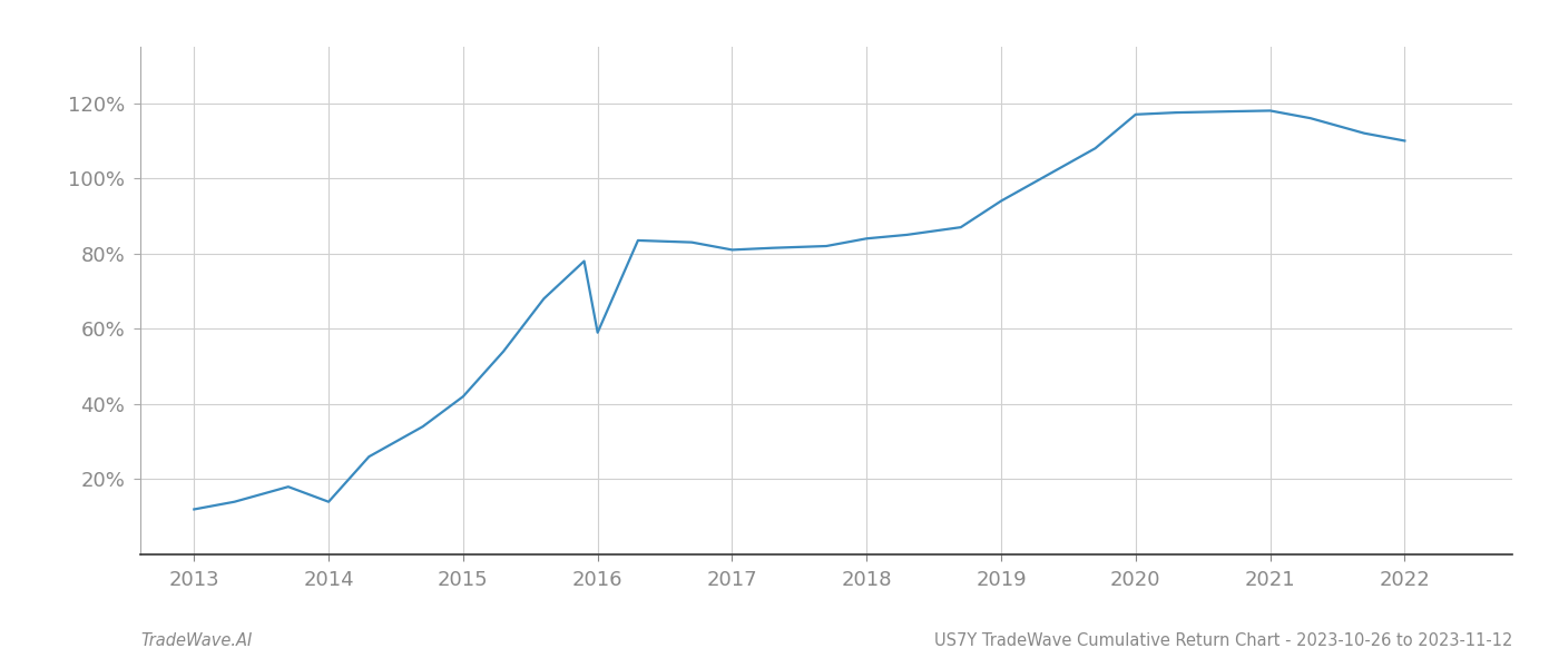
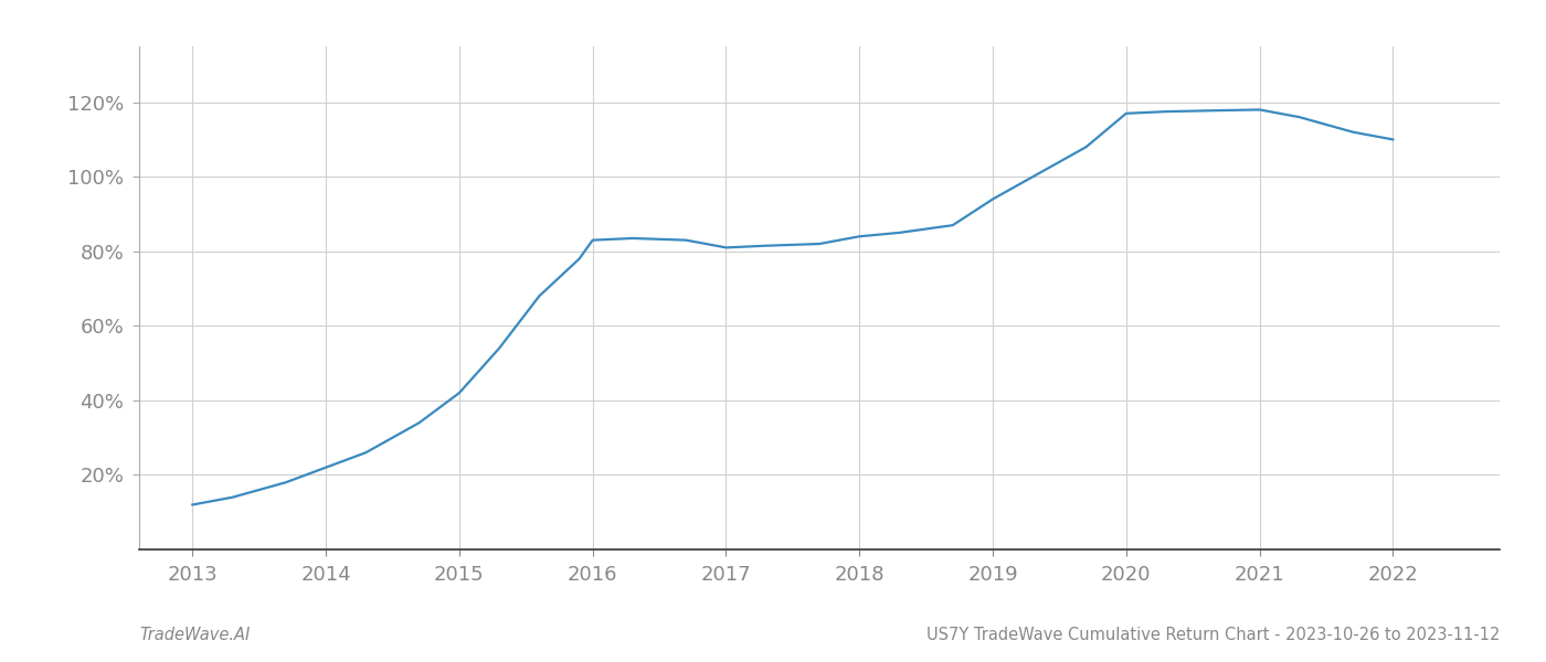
2014: 14.0% -> 22.0%
2016: 59.0% -> 83.0%
